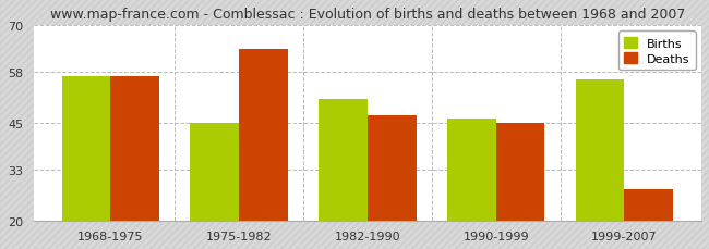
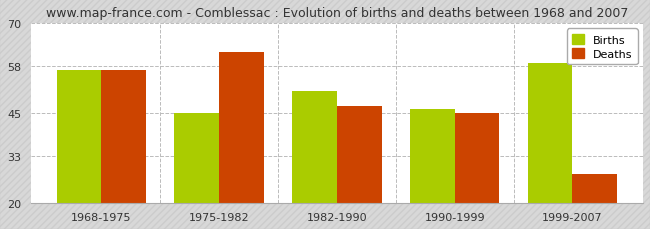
Deaths/1975-1982: 64 -> 62
Births/1999-2007: 56 -> 59
